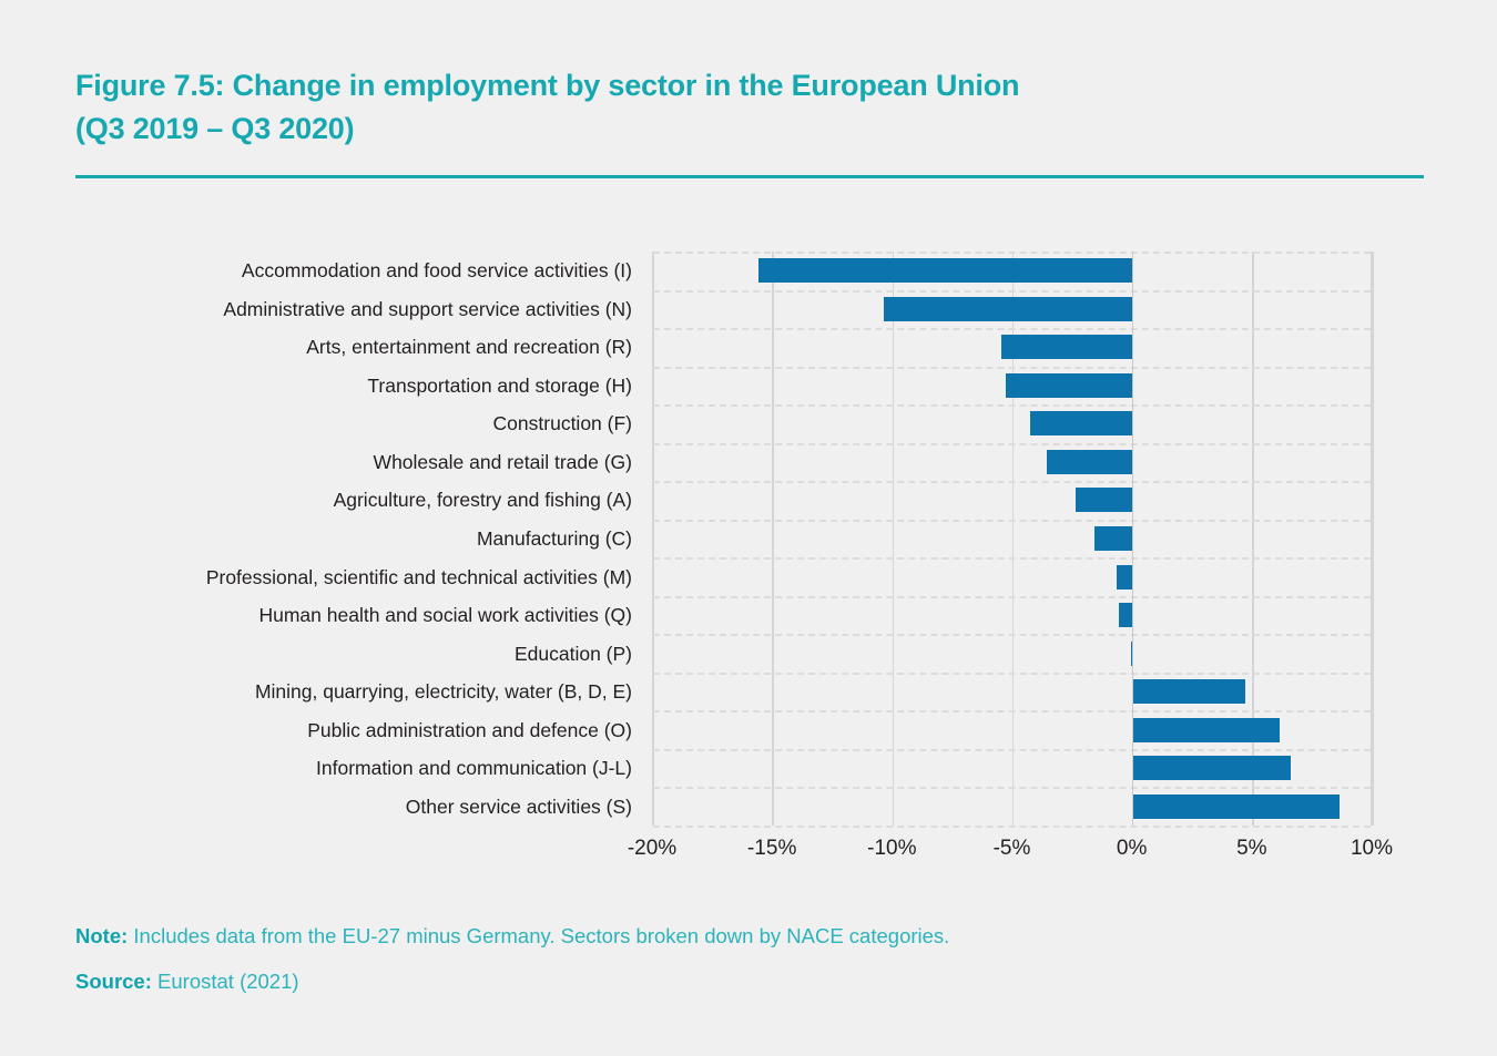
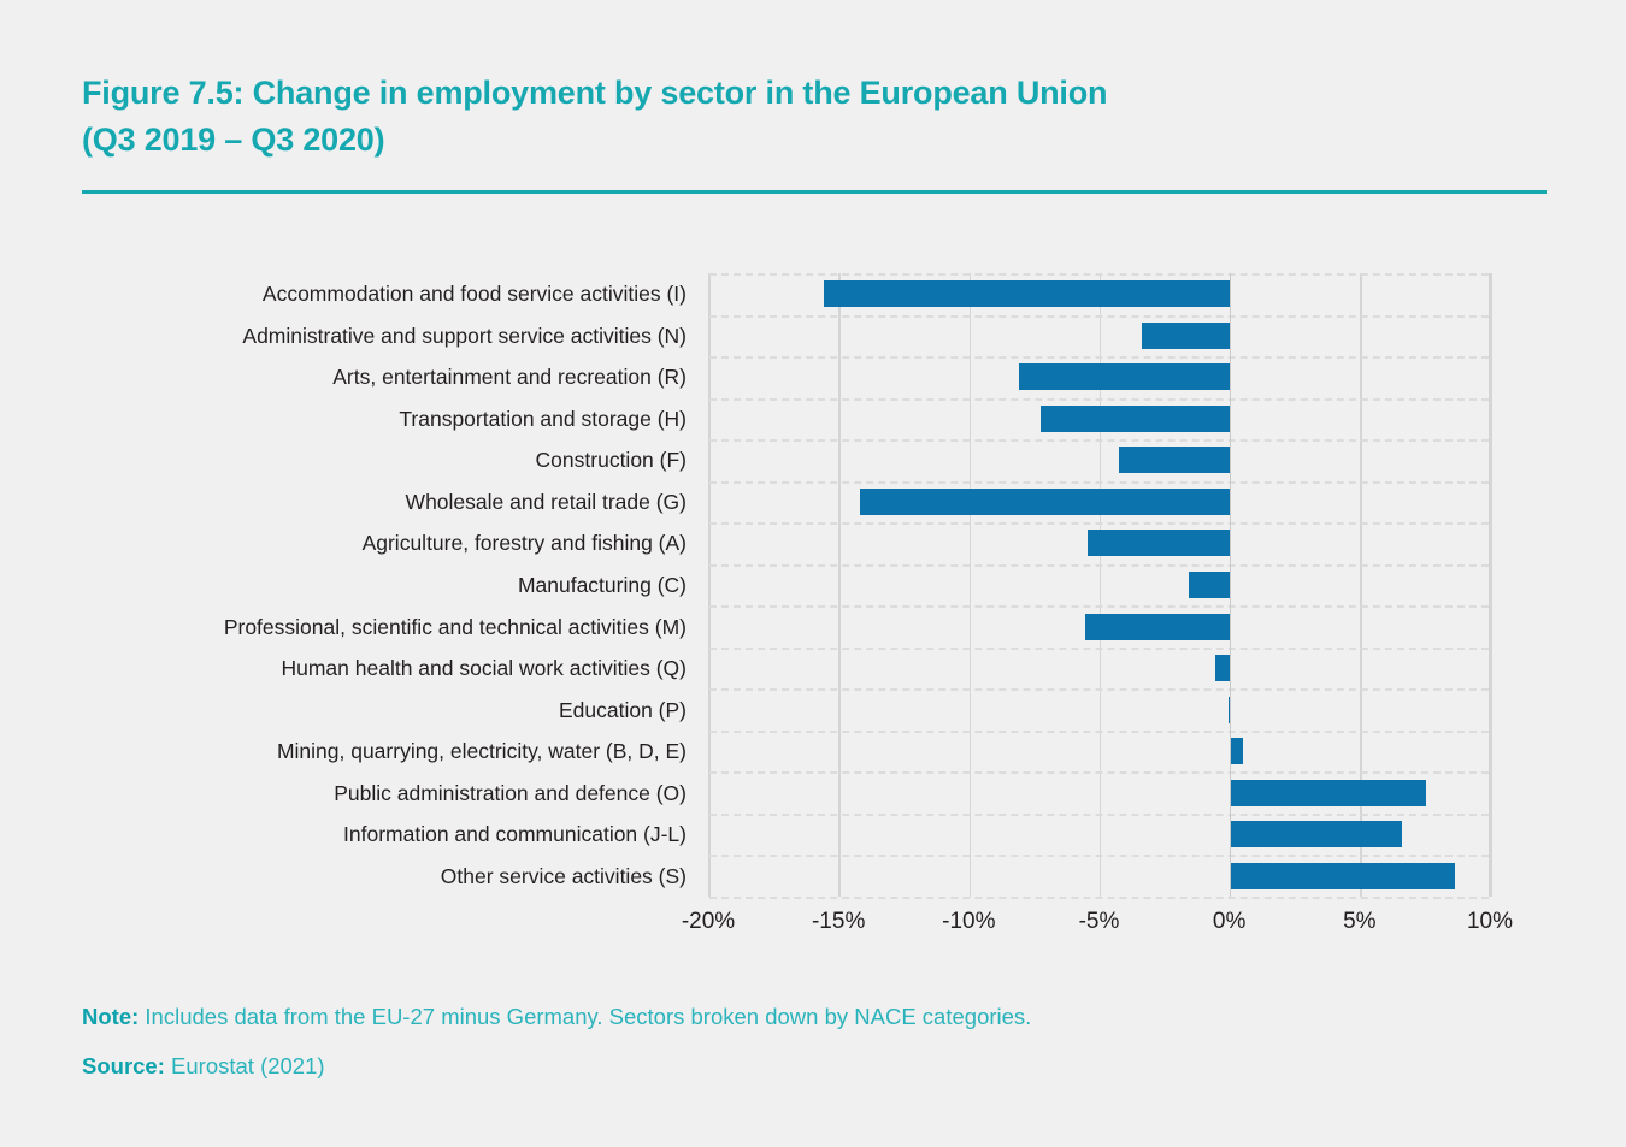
Administrative and support service activities (N): -10.4% -> -3.4%
Arts, entertainment and recreation (R): -5.5% -> -8.1%
Transportation and storage (H): -5.3% -> -7.3%
Wholesale and retail trade (G): -3.6% -> -14.2%
Agriculture, forestry and fishing (A): -2.4% -> -5.5%
Professional, scientific and technical activities (M): -0.7% -> -5.6%
Mining, quarrying, electricity, water (B, D, E): 4.7% -> 0.5%
Public administration and defence (O): 6.1% -> 7.5%
